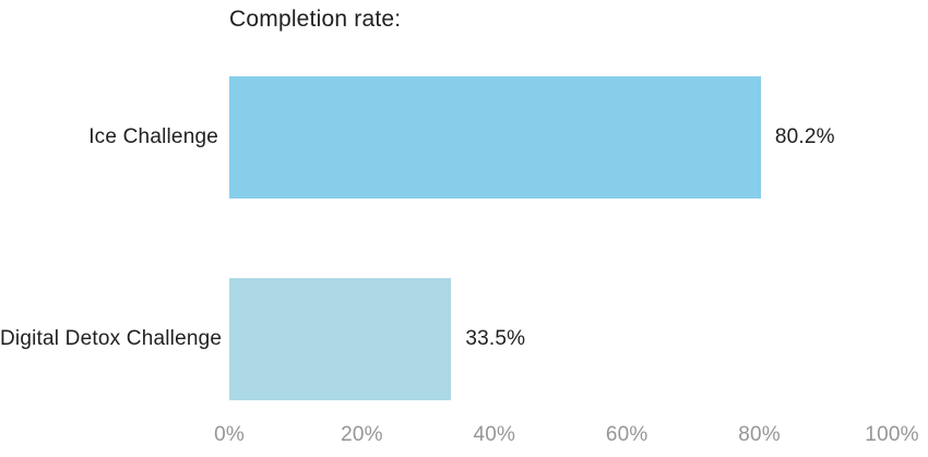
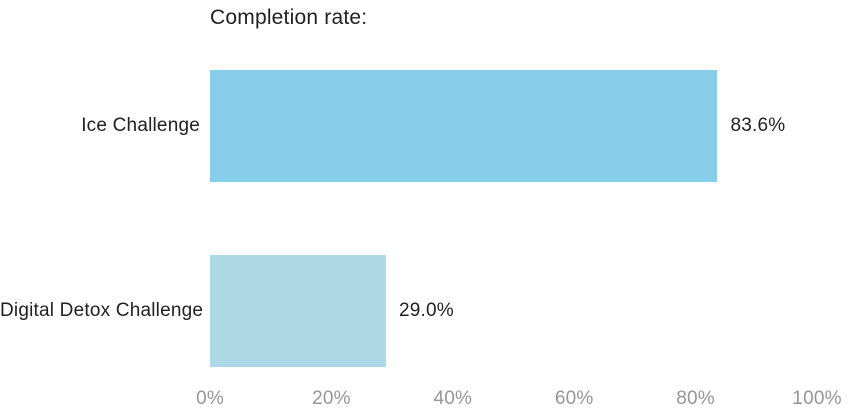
Ice Challenge: 80.2% -> 83.6%
Digital Detox Challenge: 33.5% -> 29.0%
